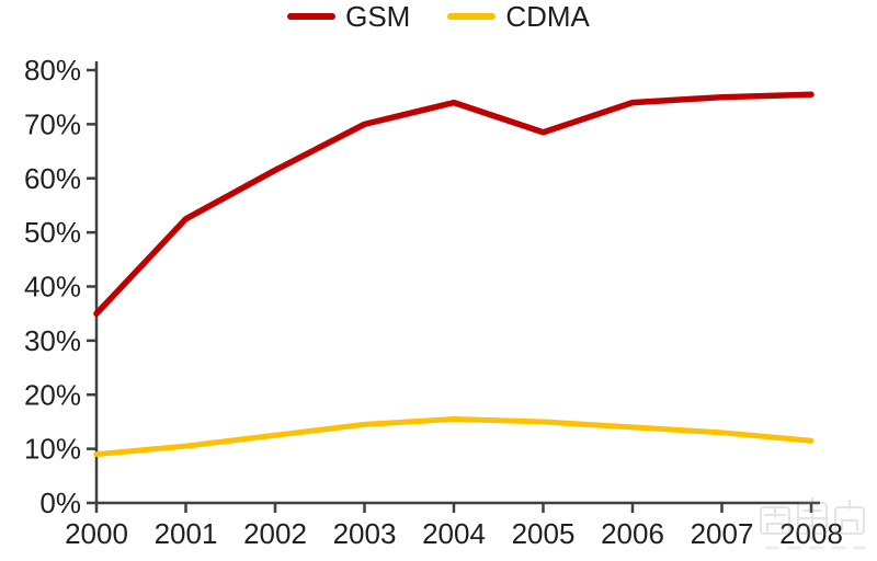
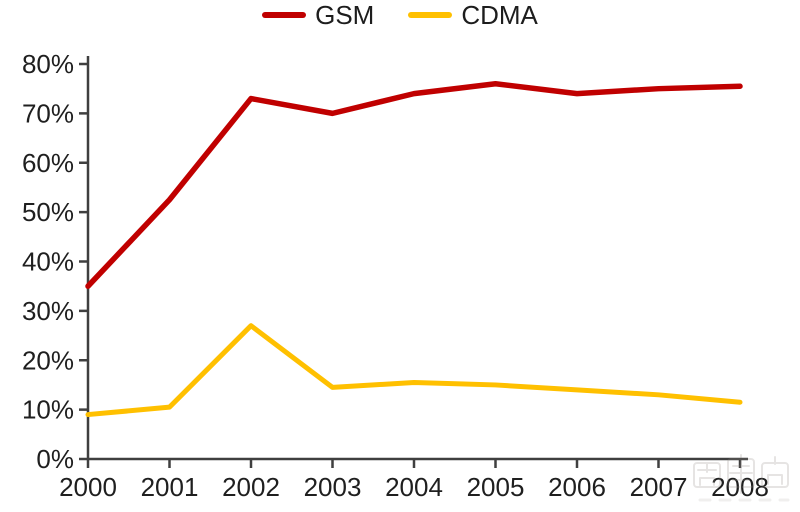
GSM/2002: 62% -> 73%
CDMA/2002: 12% -> 27%
GSM/2005: 68% -> 76%
